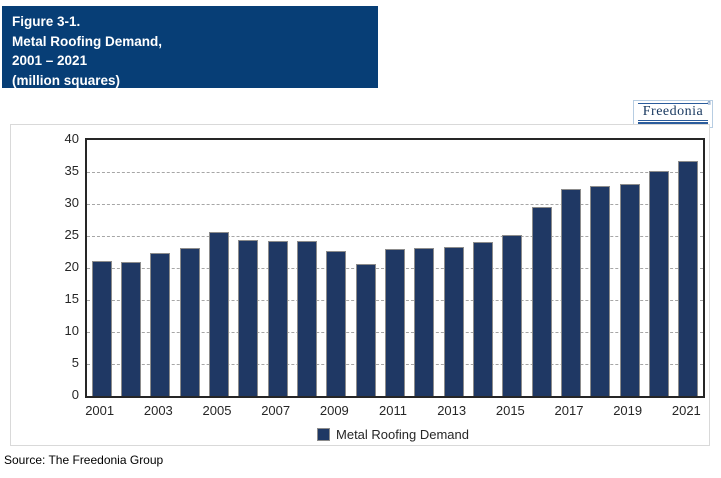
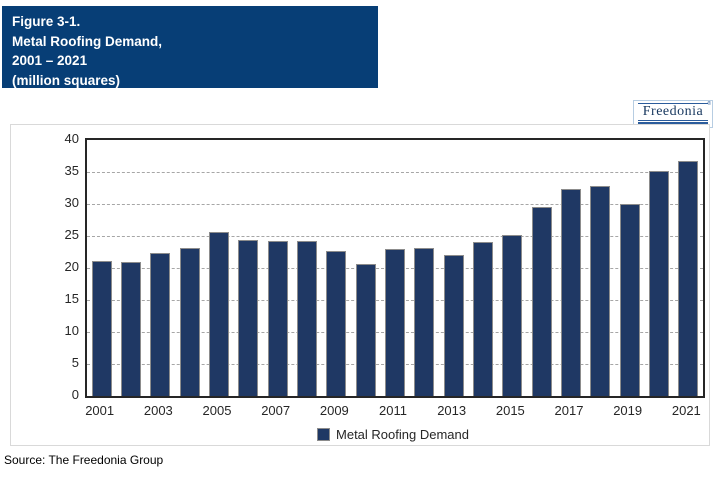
2013: 23 -> 22
2019: 33 -> 30
